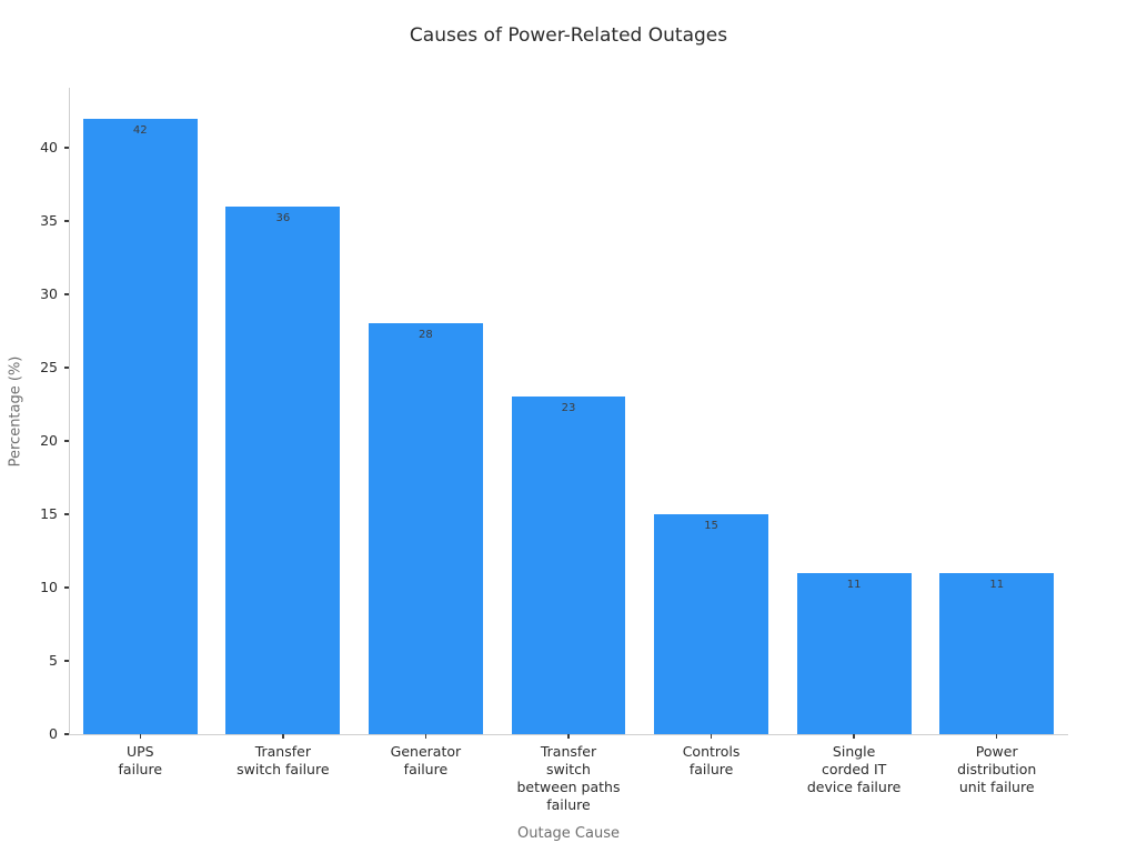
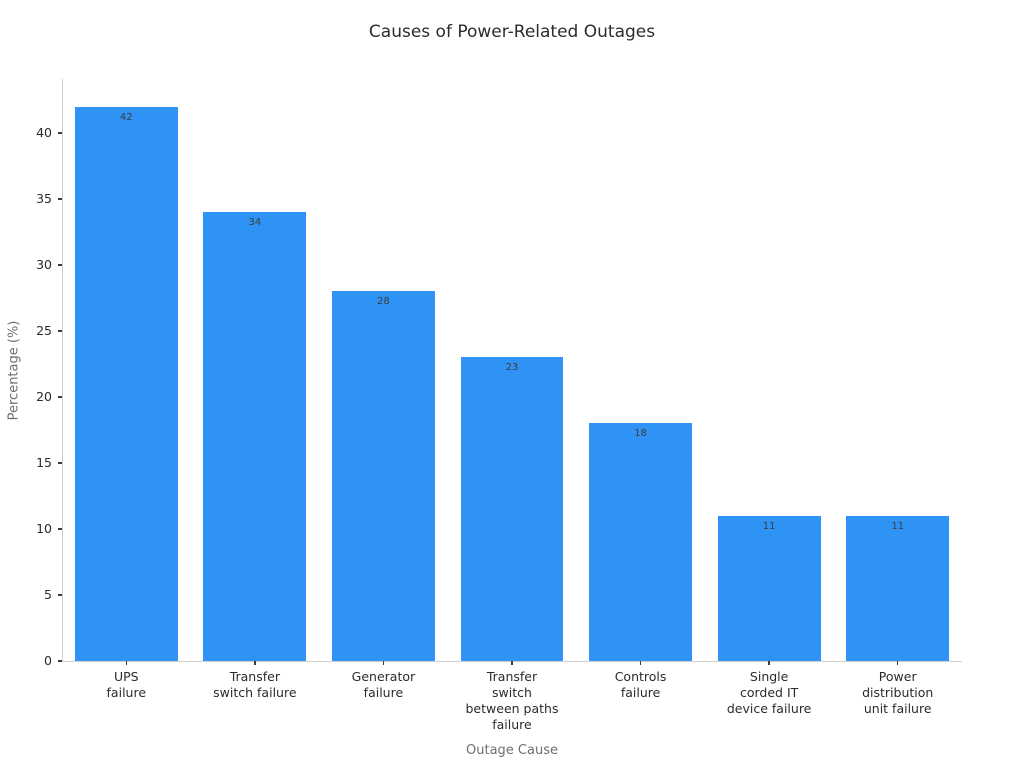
Transfer switch failure: 36 -> 34
Controls failure: 15 -> 18
